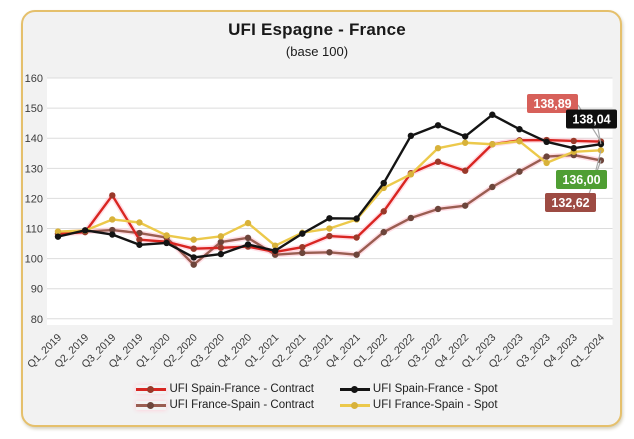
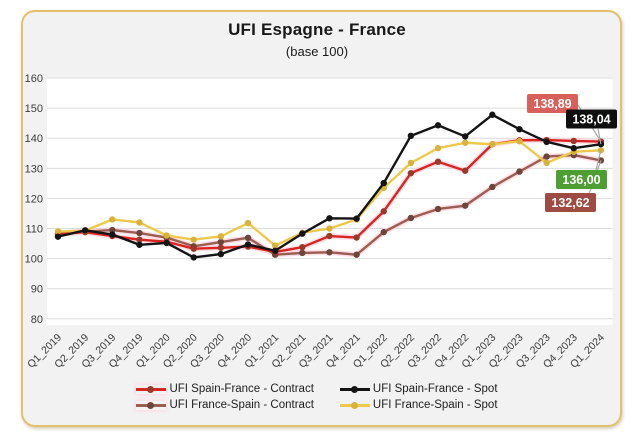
UFI Spain-France - Contract/Q3_2019: 121 -> 108
UFI France-Spain - Contract/Q2_2020: 98 -> 104
UFI France-Spain - Spot/Q2_2022: 128 -> 132
